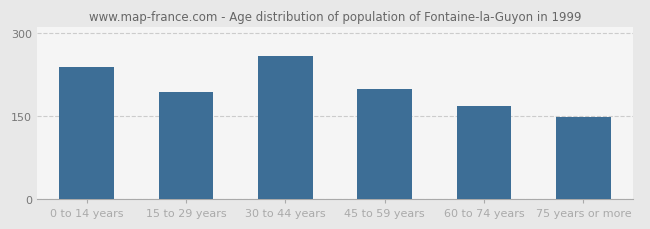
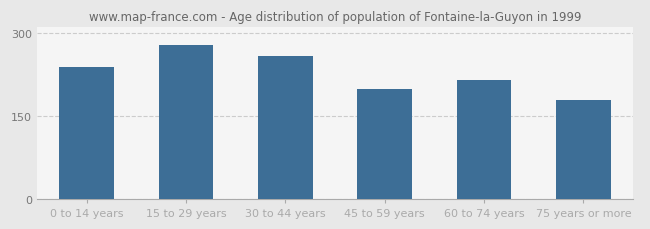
15 to 29 years: 193 -> 278
60 to 74 years: 168 -> 214
75 years or more: 148 -> 178
